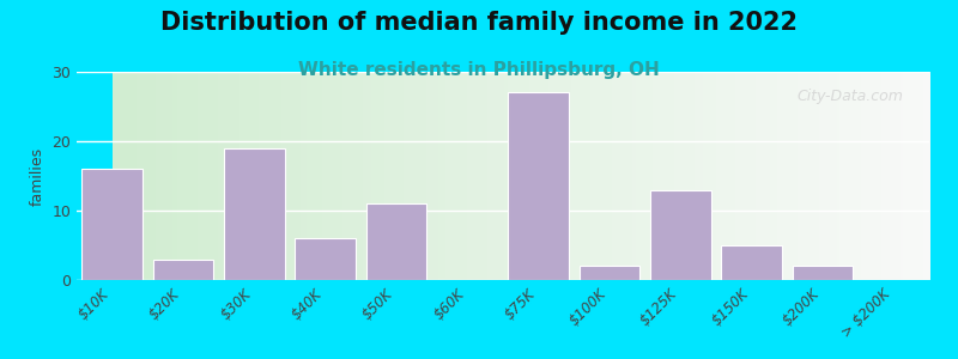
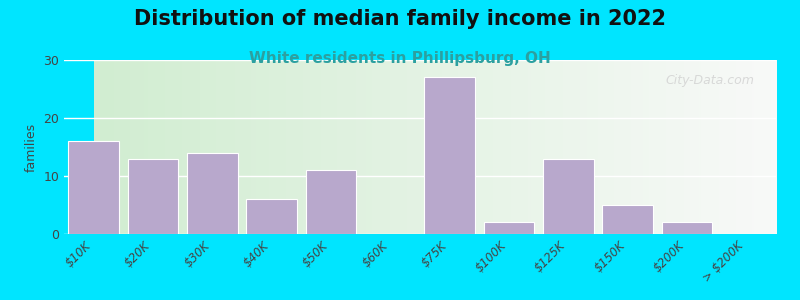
$20K: 3 -> 13
$30K: 19 -> 14
